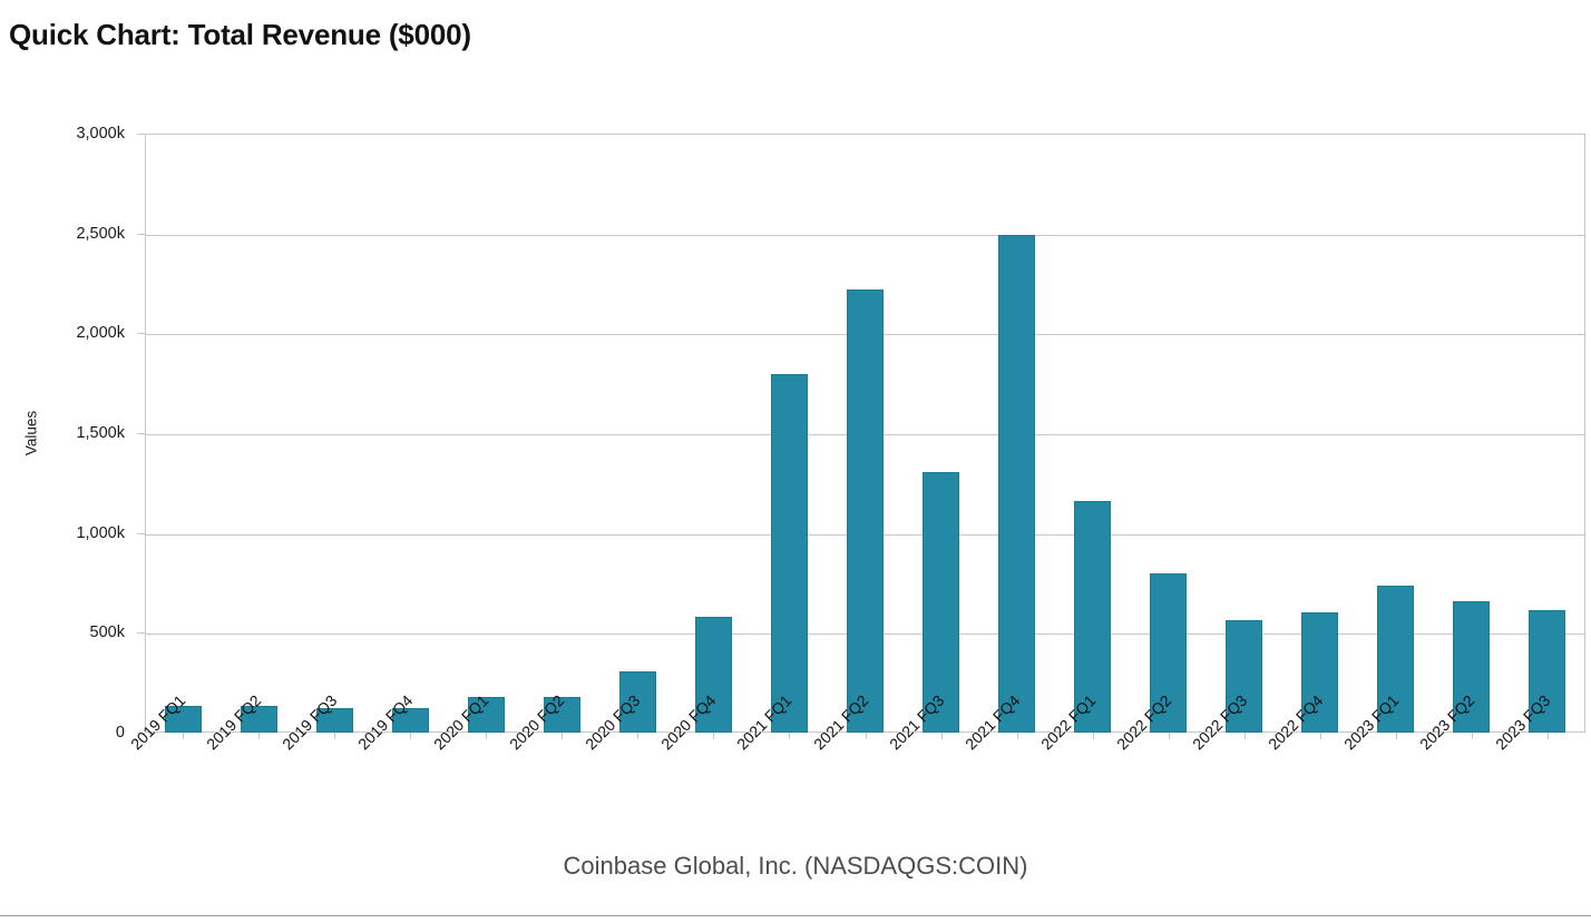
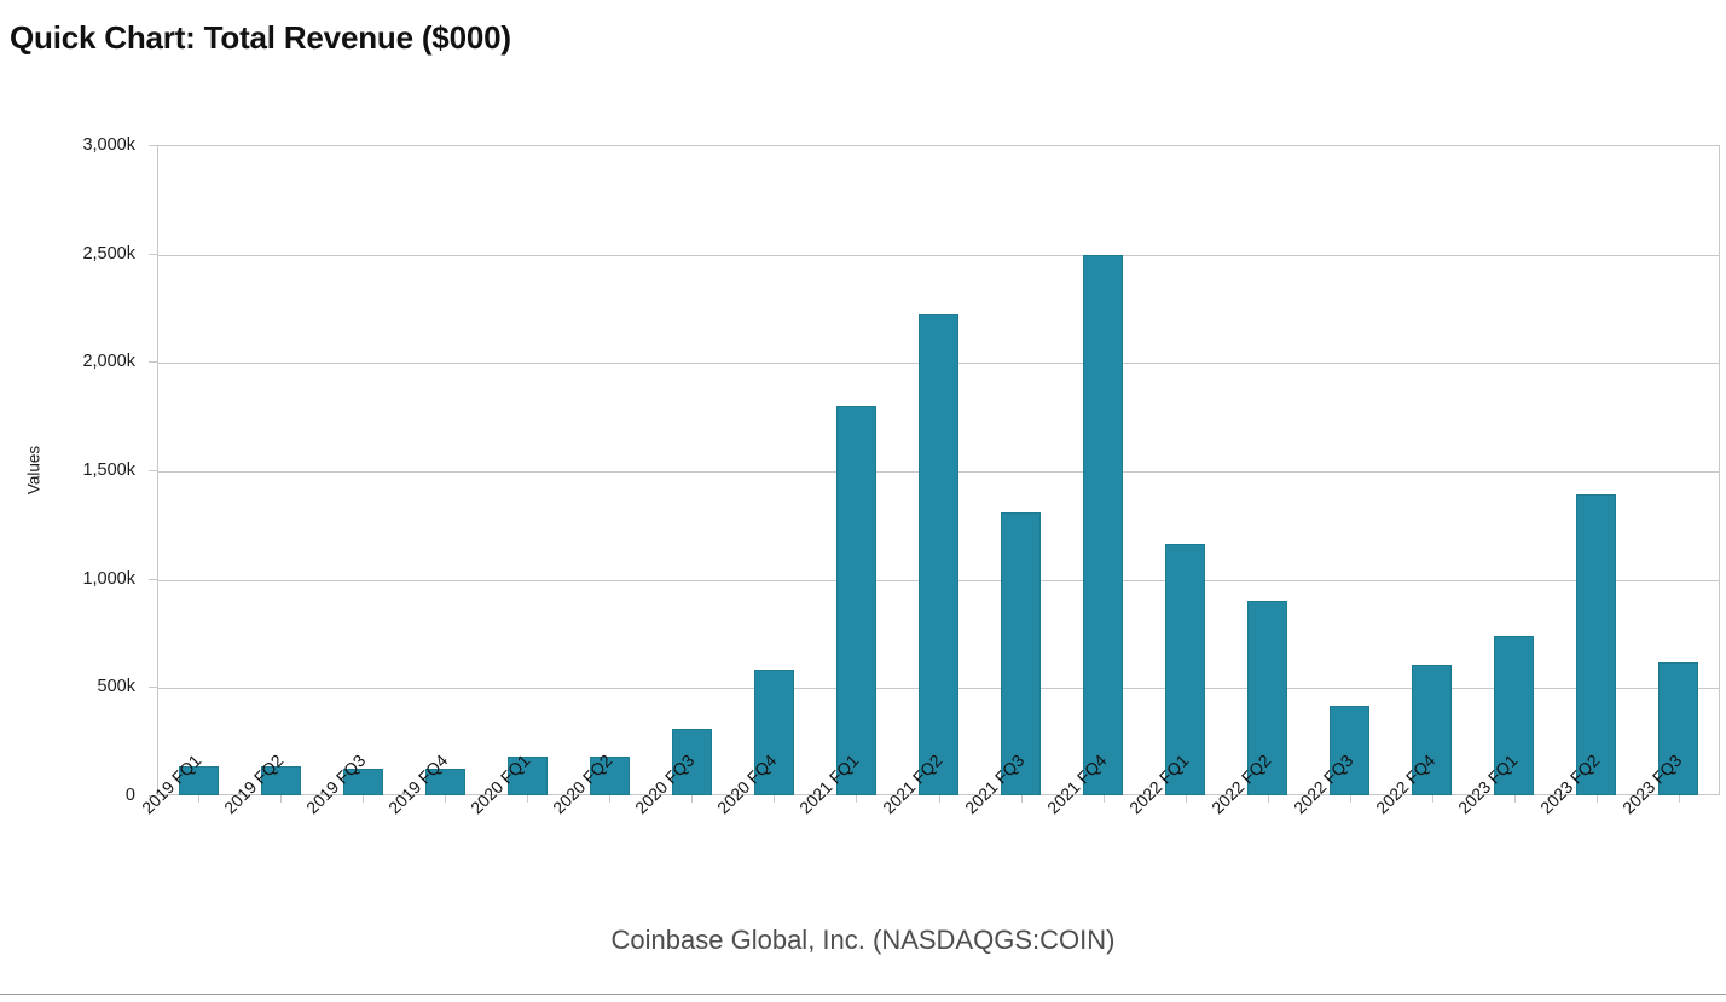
2022 FQ2: 800k -> 900k
2022 FQ3: 560k -> 410k
2023 FQ2: 660k -> 1390k
